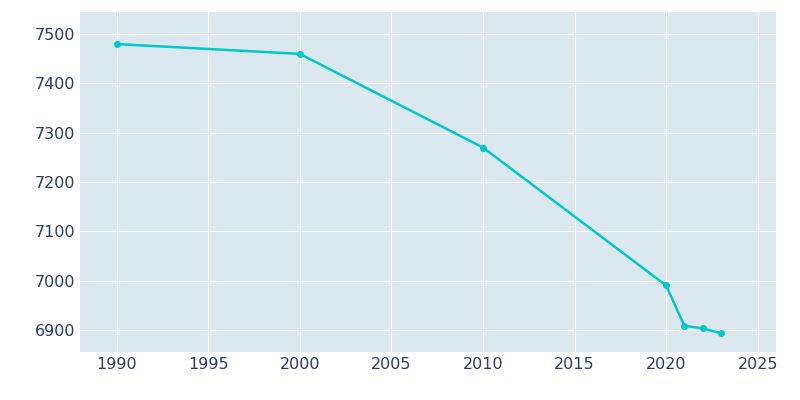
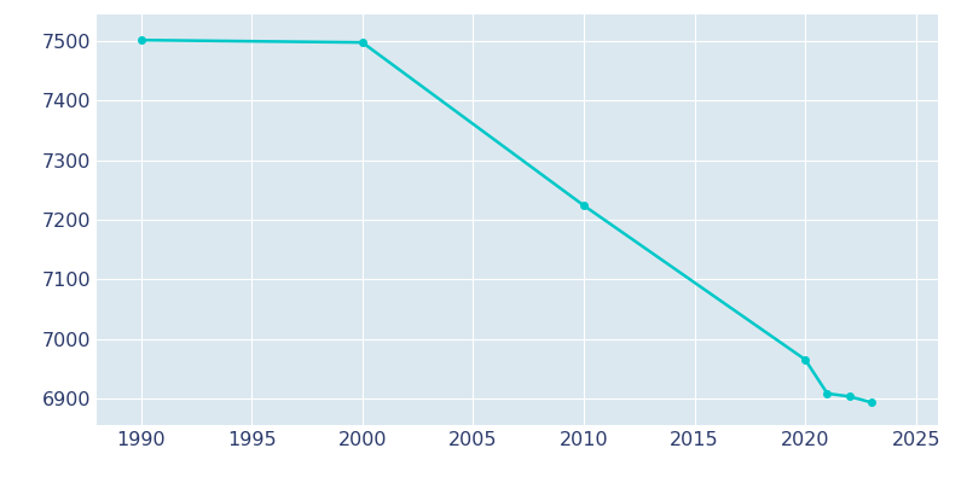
1990: 7480 -> 7502
2000: 7460 -> 7498
2010: 7270 -> 7224
2020: 6990 -> 6965
